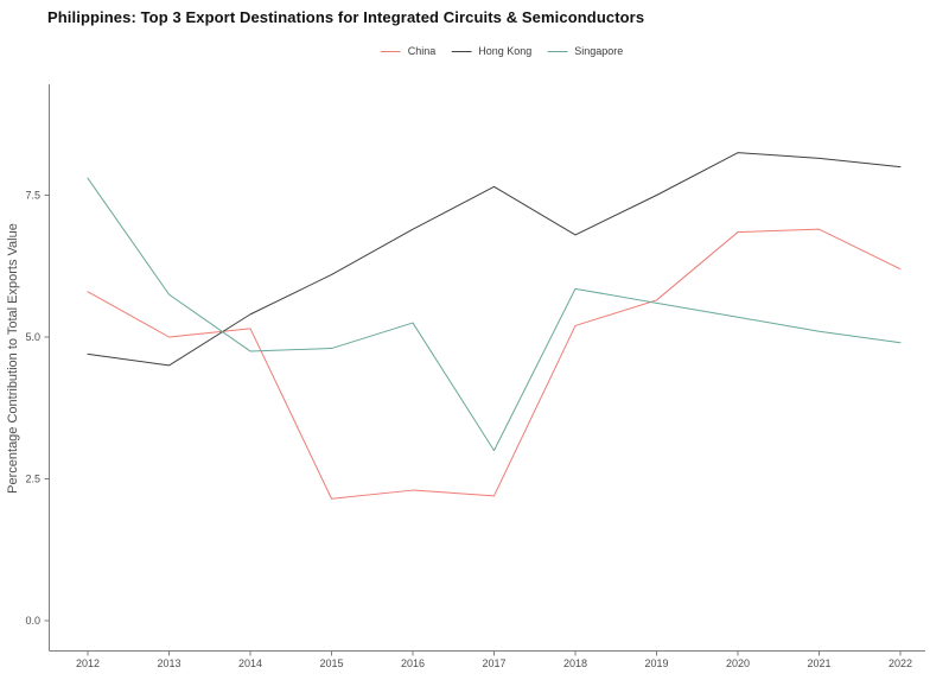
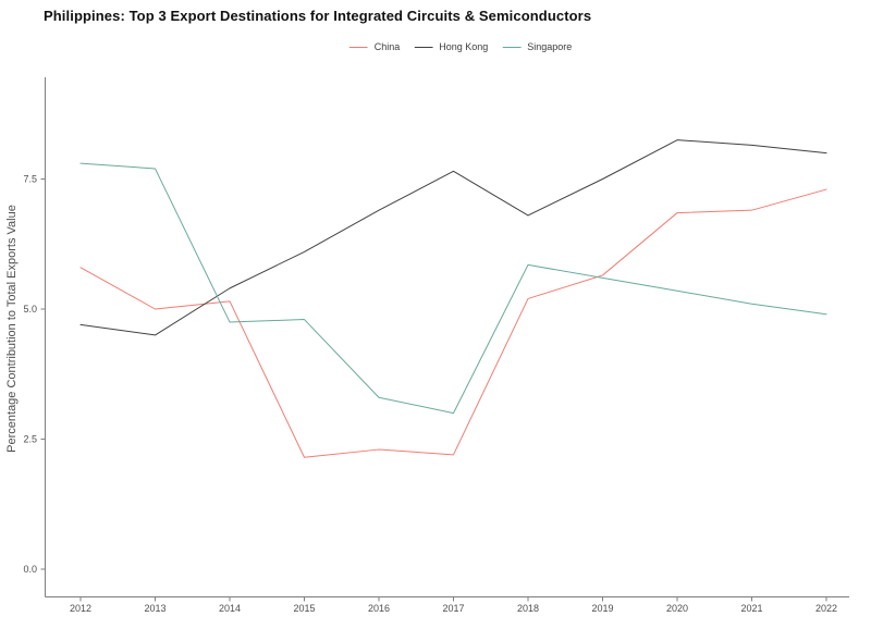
Singapore/2013: 5.8 -> 7.7
Singapore/2016: 5.2 -> 3.3
China/2022: 6.2 -> 7.3
